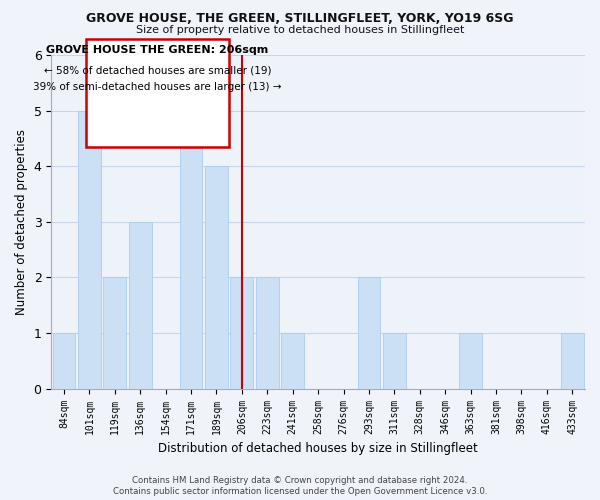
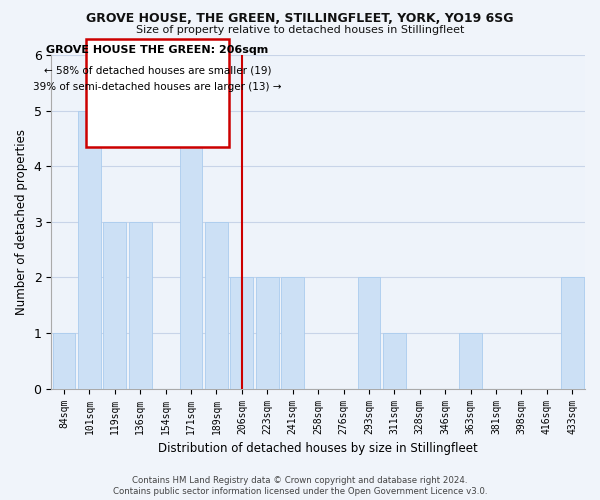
119sqm: 2 -> 3
189sqm: 4 -> 3
241sqm: 1 -> 2
433sqm: 1 -> 2
